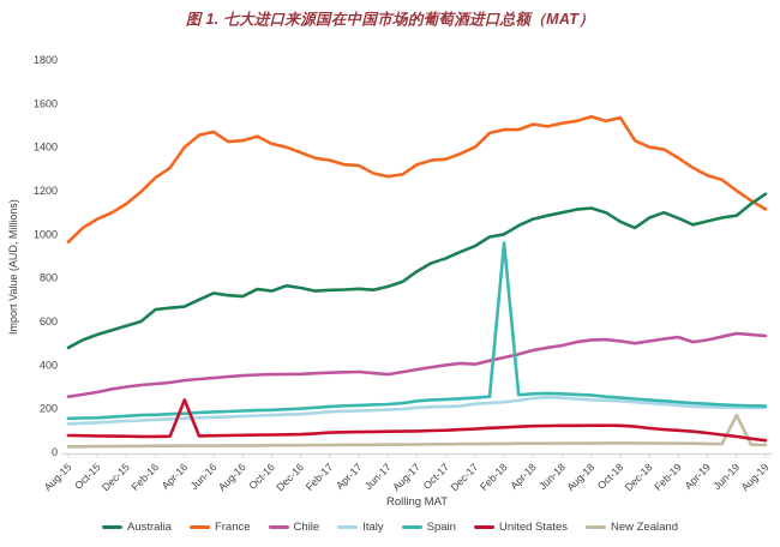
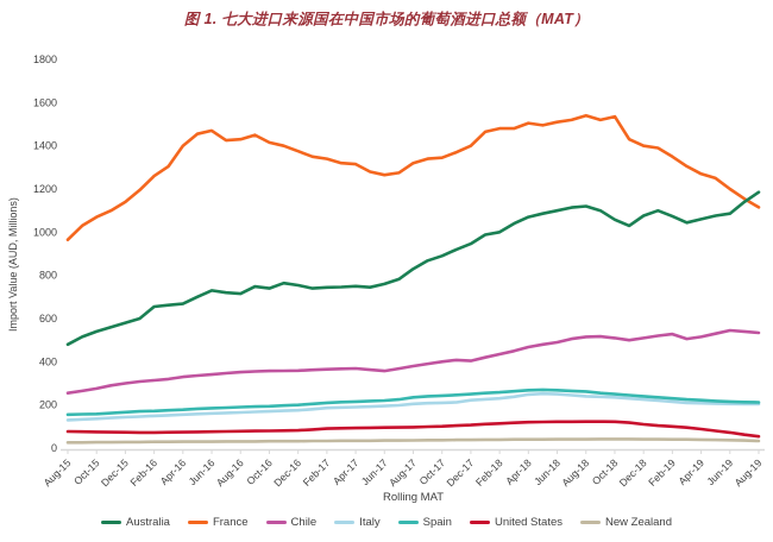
United States/Apr-16: 240 -> 70
Spain/Feb-18: 960 -> 260
New Zealand/Jun-19: 170 -> 40
